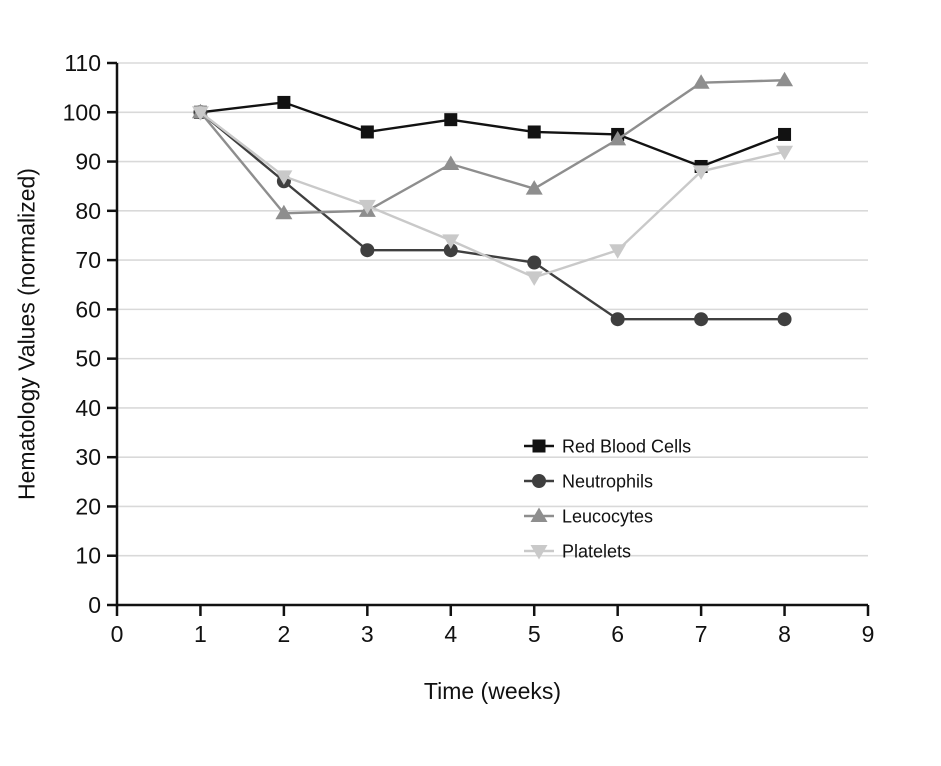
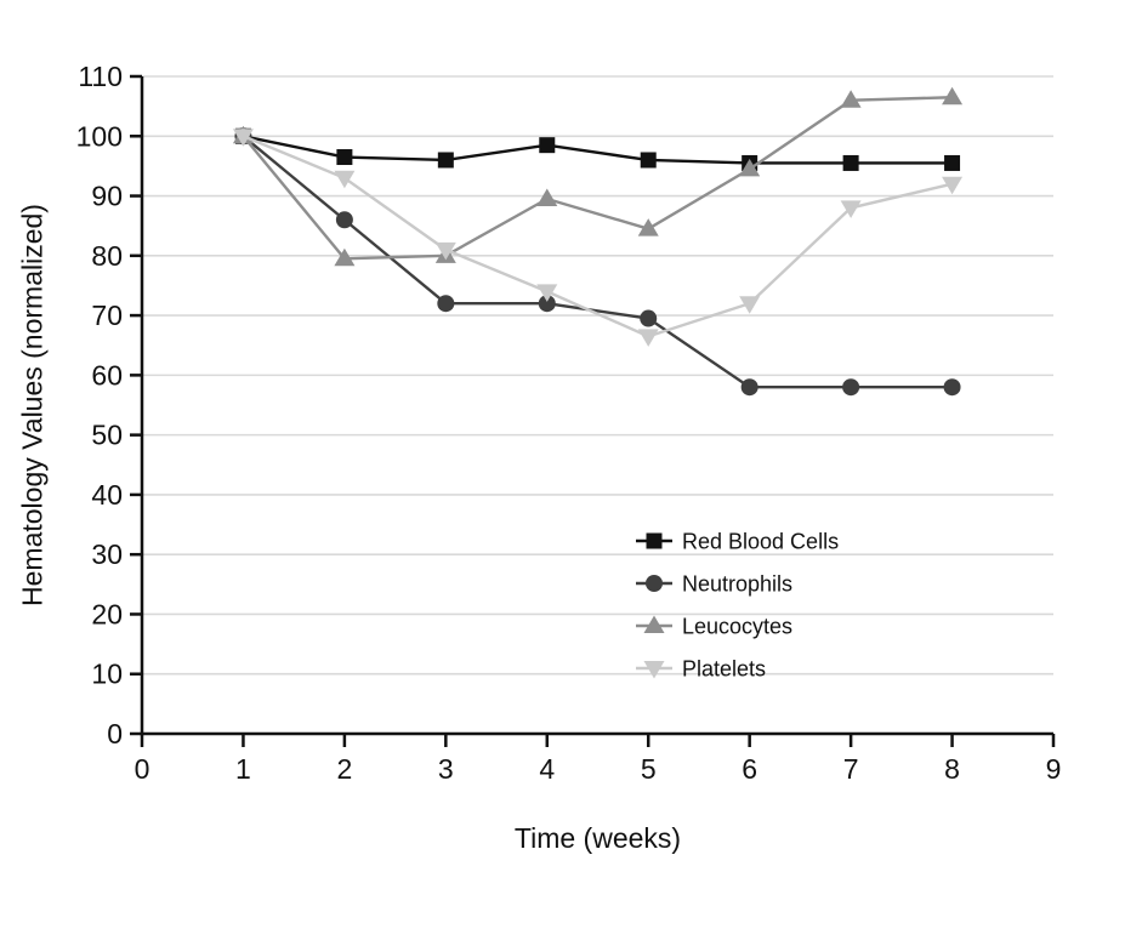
Red Blood Cells/2: 102 -> 96
Platelets/2: 87 -> 93
Red Blood Cells/7: 89 -> 96
